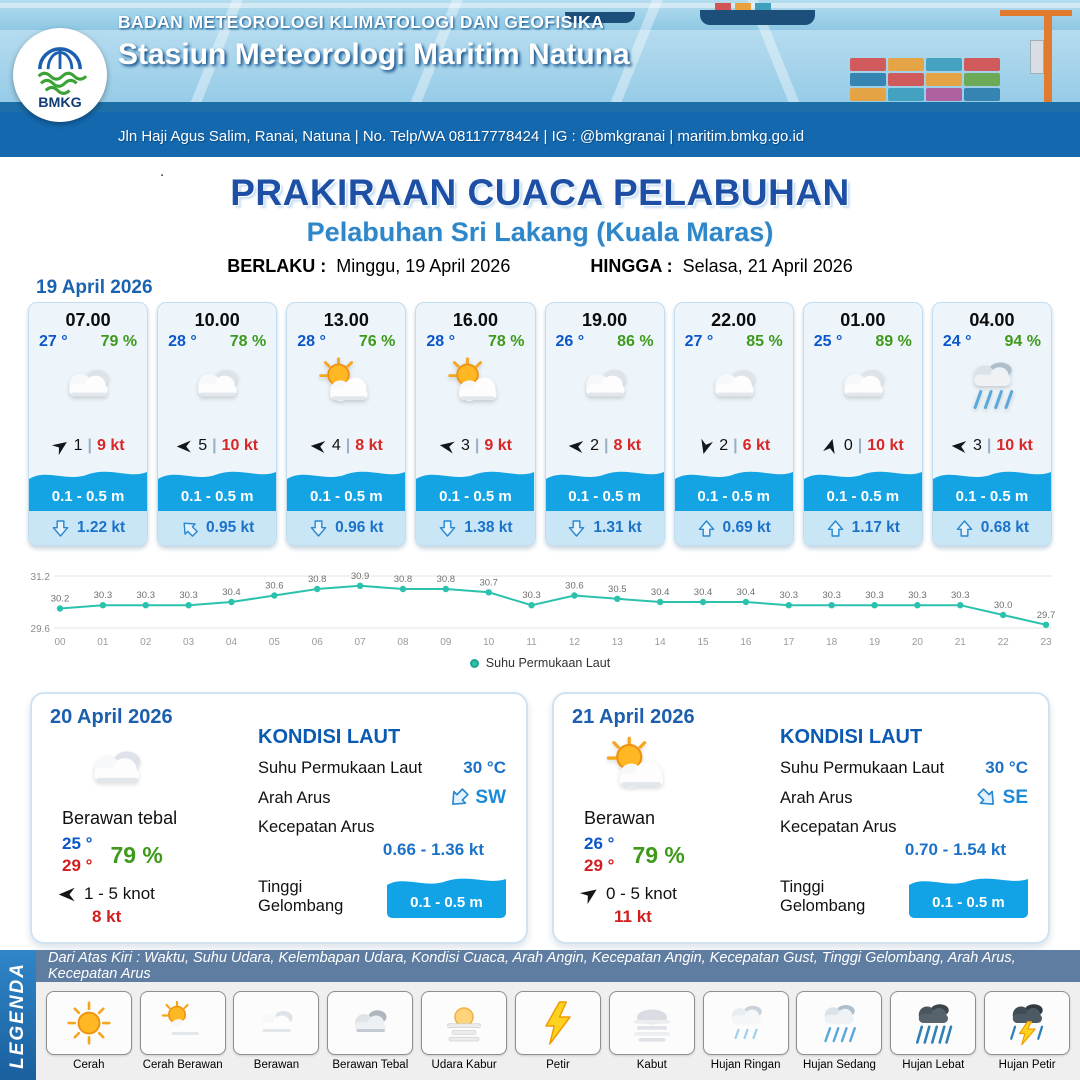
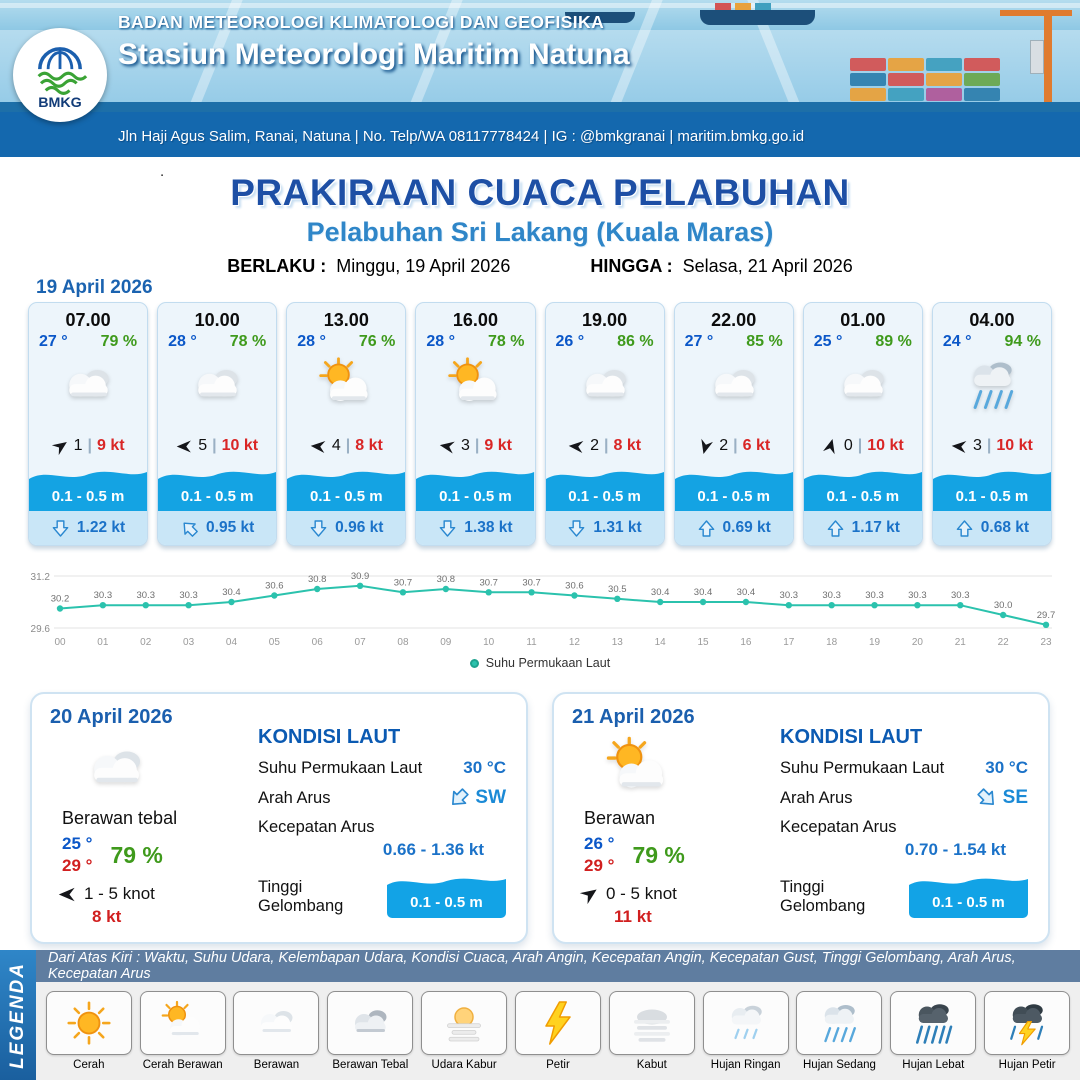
08: 30.8 -> 30.7
11: 30.3 -> 30.7
